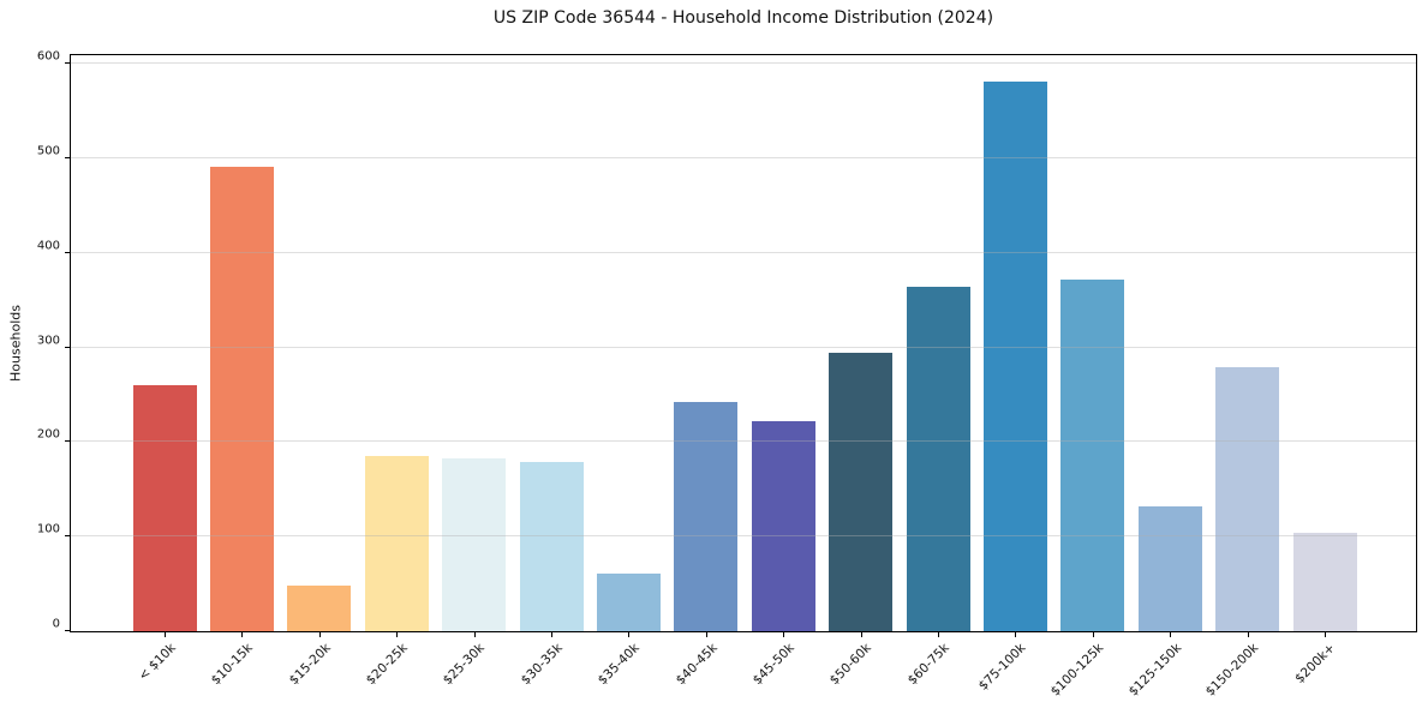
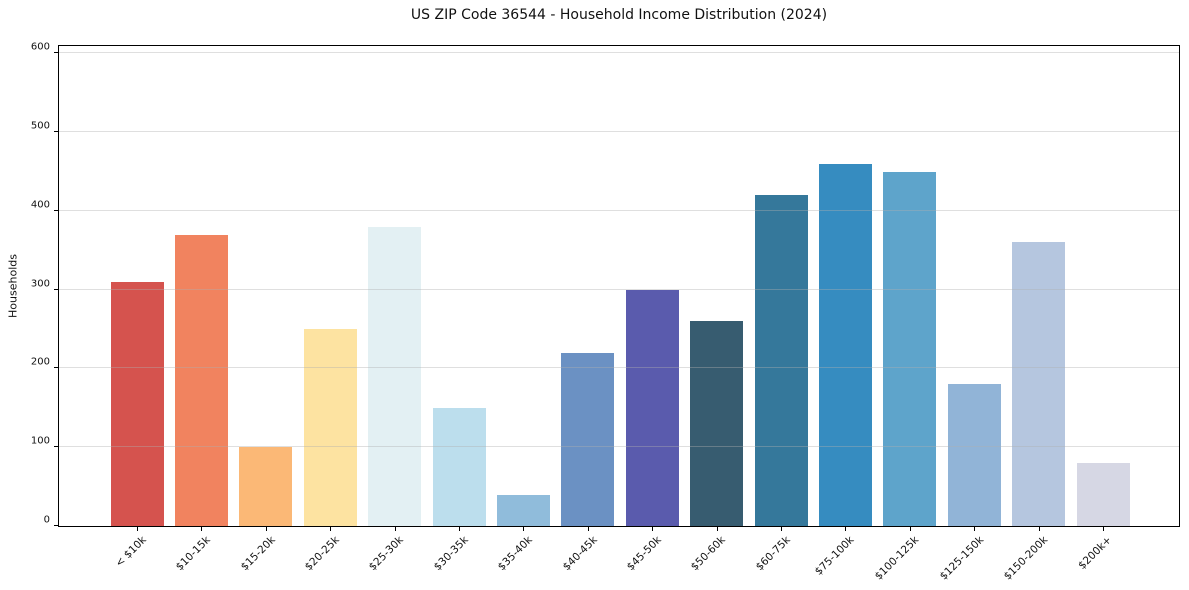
< $10k: 260 -> 310
$10-15k: 490 -> 370
$15-20k: 50 -> 100
$20-25k: 180 -> 250
$25-30k: 180 -> 380
$30-35k: 180 -> 150
$35-40k: 60 -> 40
$40-45k: 240 -> 220
$45-50k: 220 -> 300
$50-60k: 300 -> 260
$60-75k: 360 -> 420
$75-100k: 580 -> 460
$100-125k: 370 -> 450
$125-150k: 130 -> 180
$150-200k: 280 -> 360
$200k+: 100 -> 80
